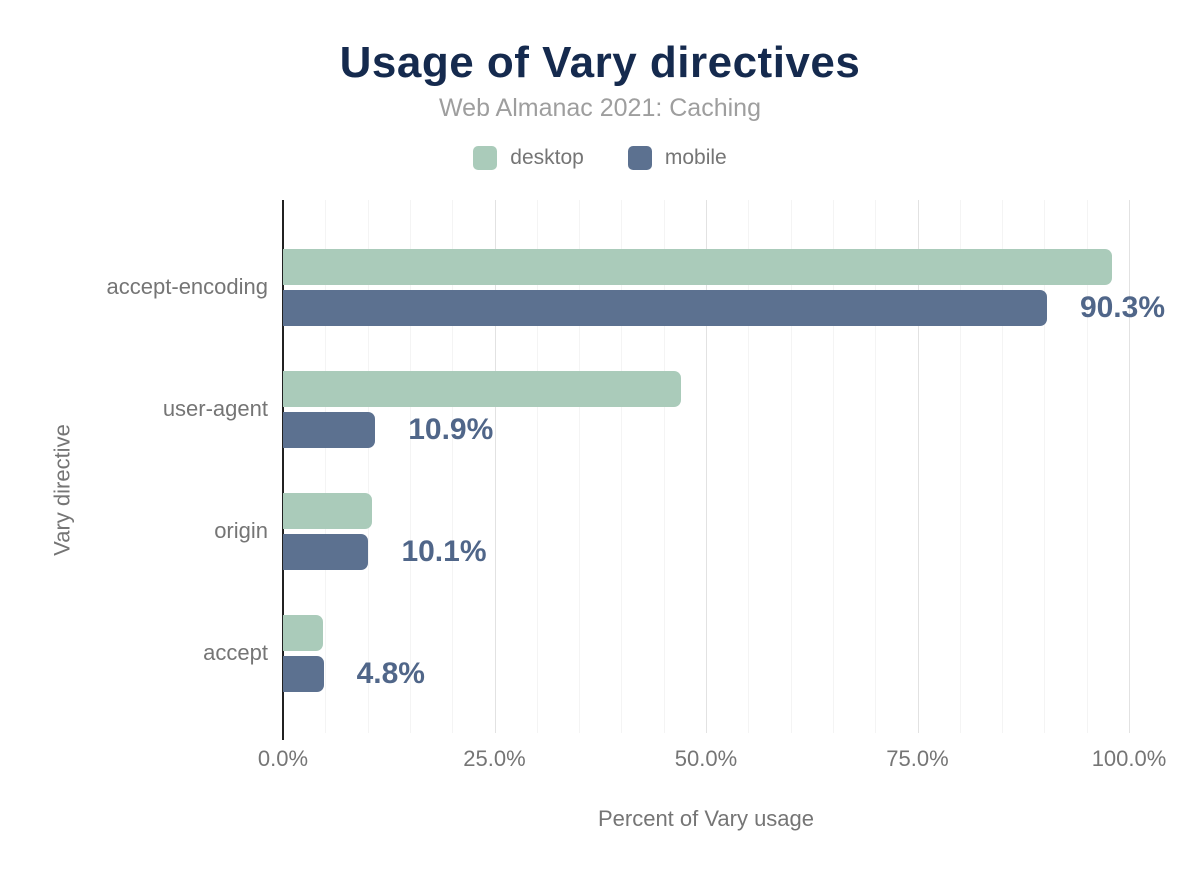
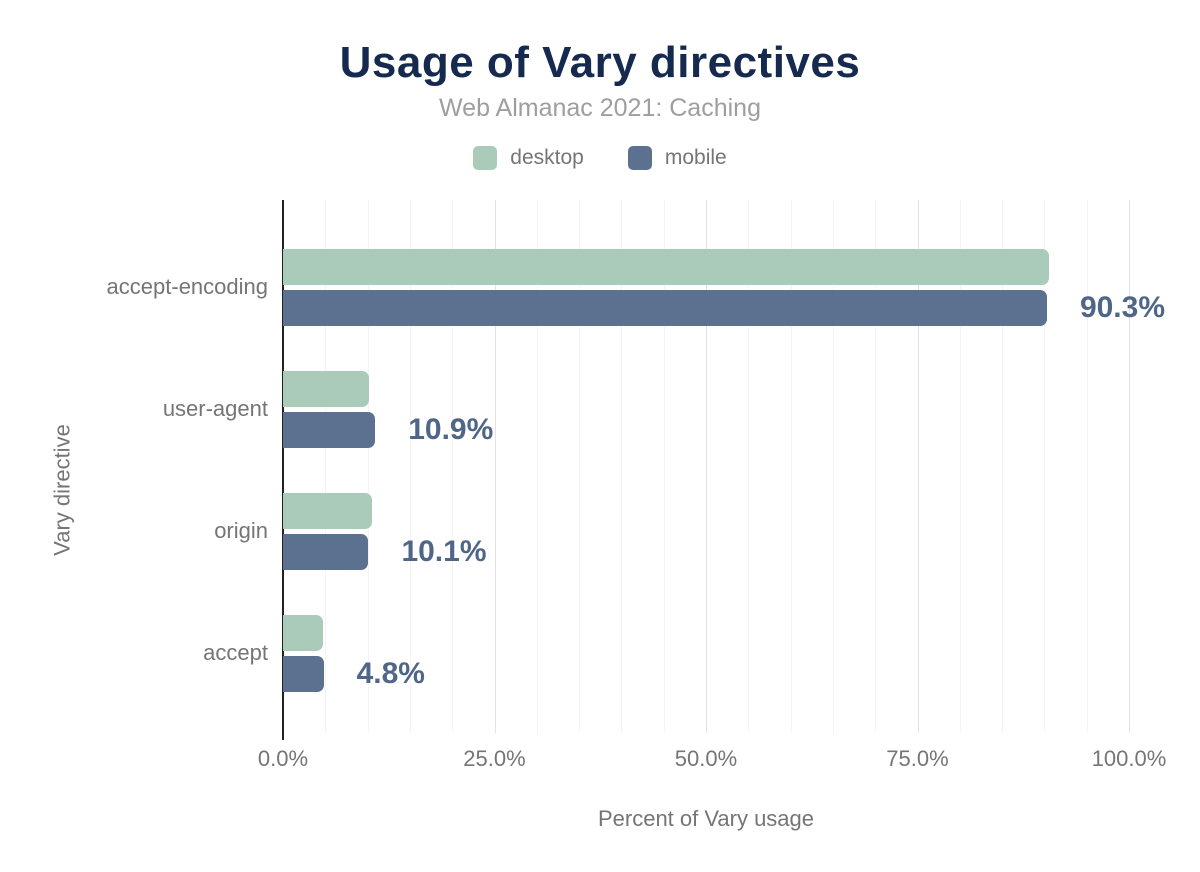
desktop/accept-encoding: 98% -> 91%
desktop/user-agent: 47% -> 10%
